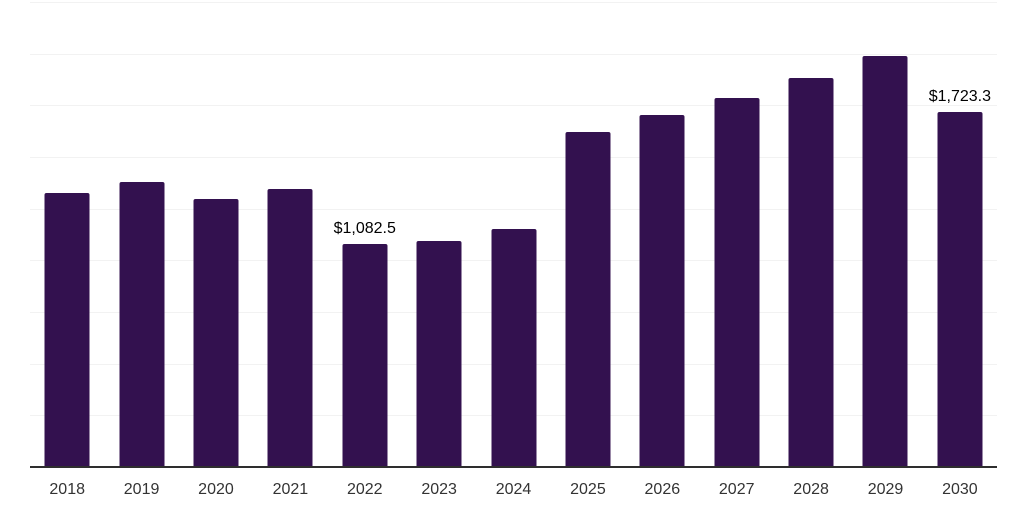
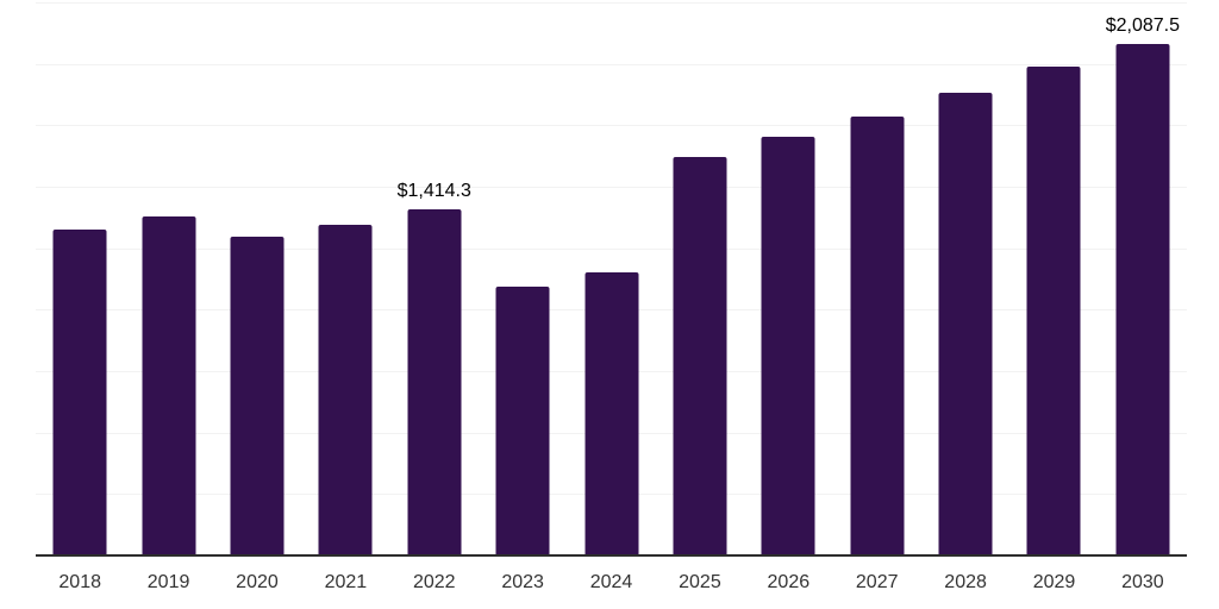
2022: $1,082.5 -> $1,414.3
2030: $1,723.3 -> $2,087.5
